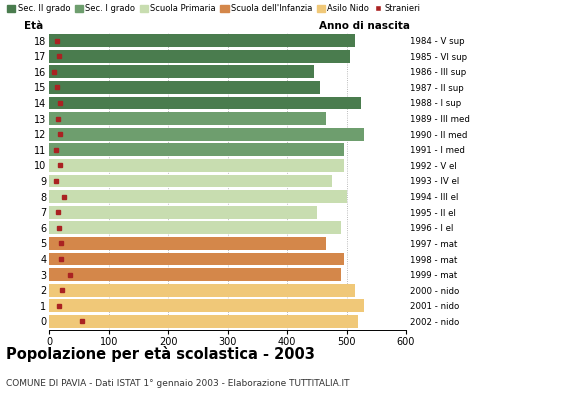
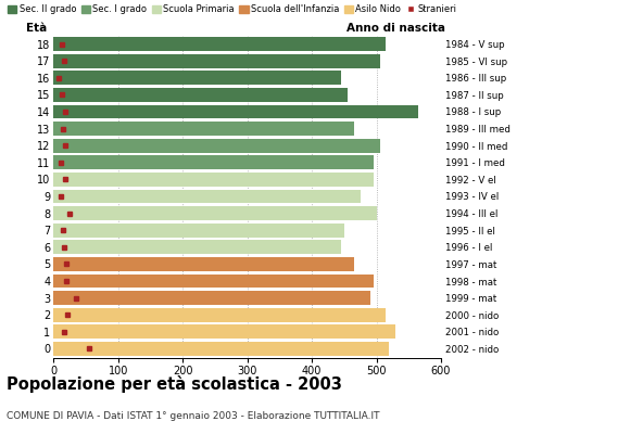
14: 525 -> 564
12: 530 -> 506
6: 490 -> 446
